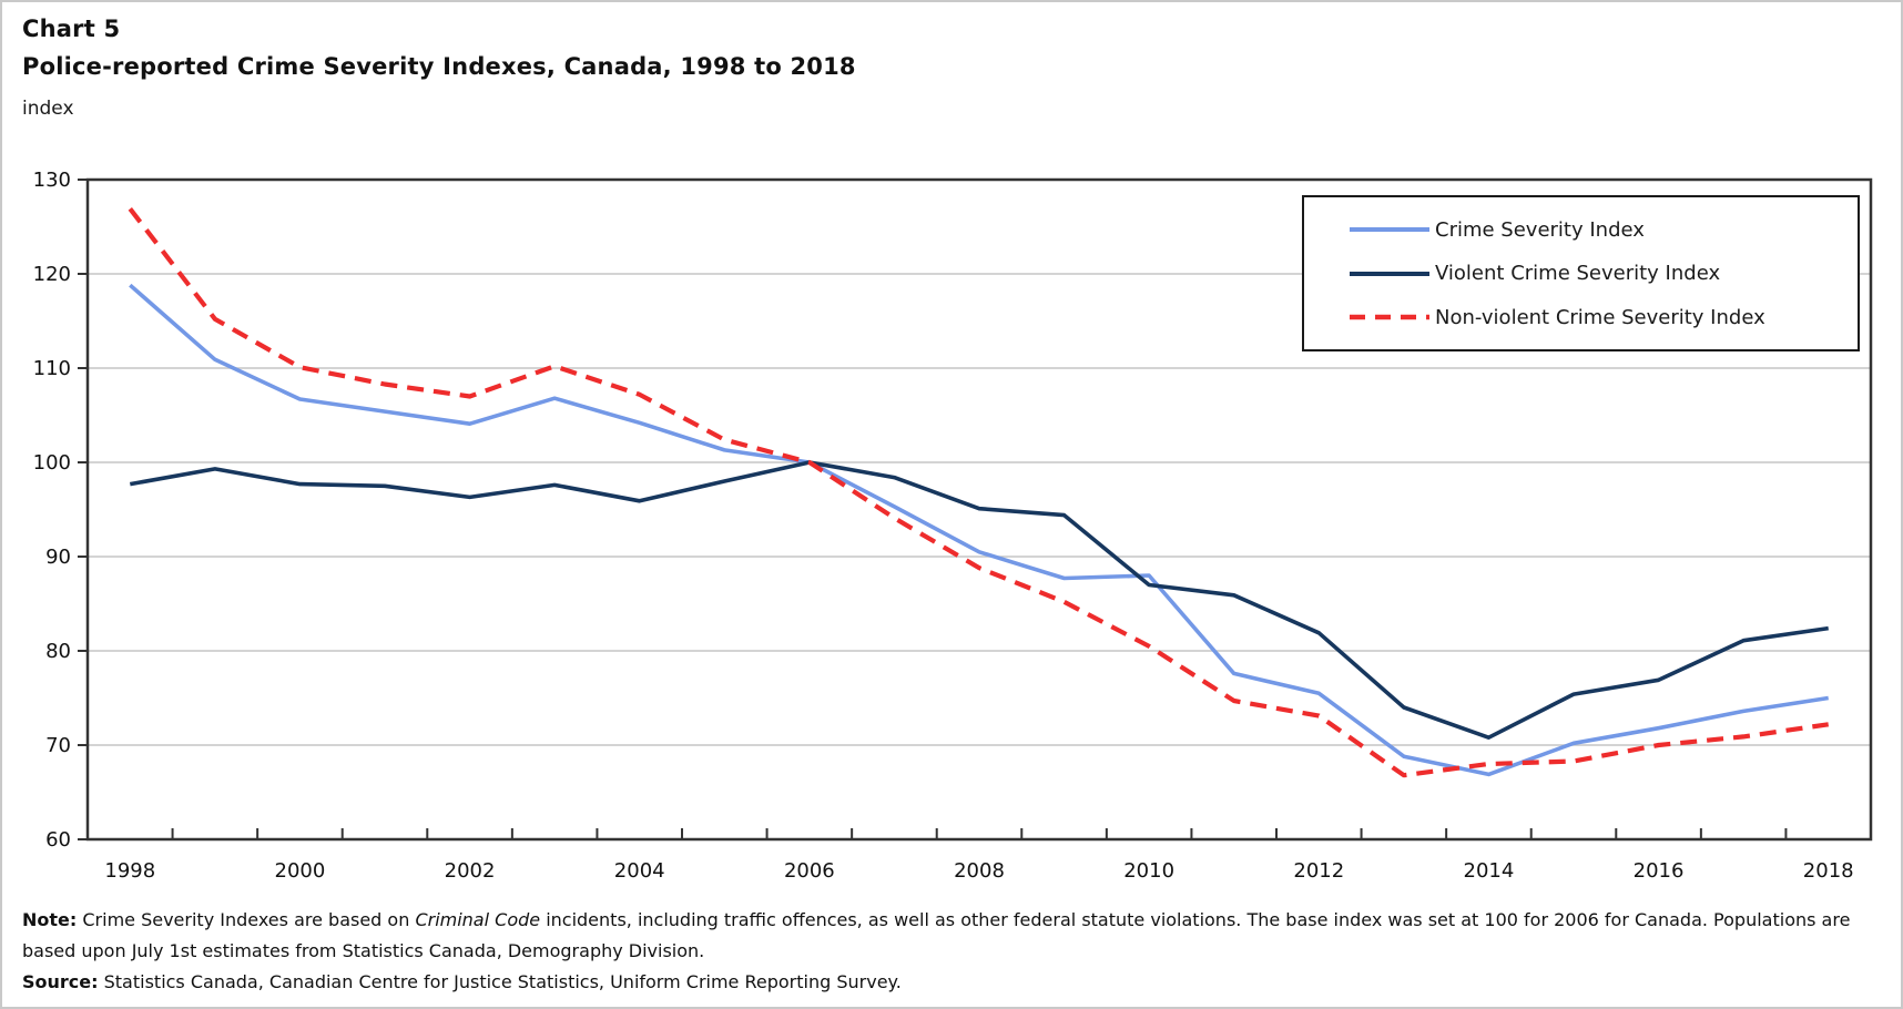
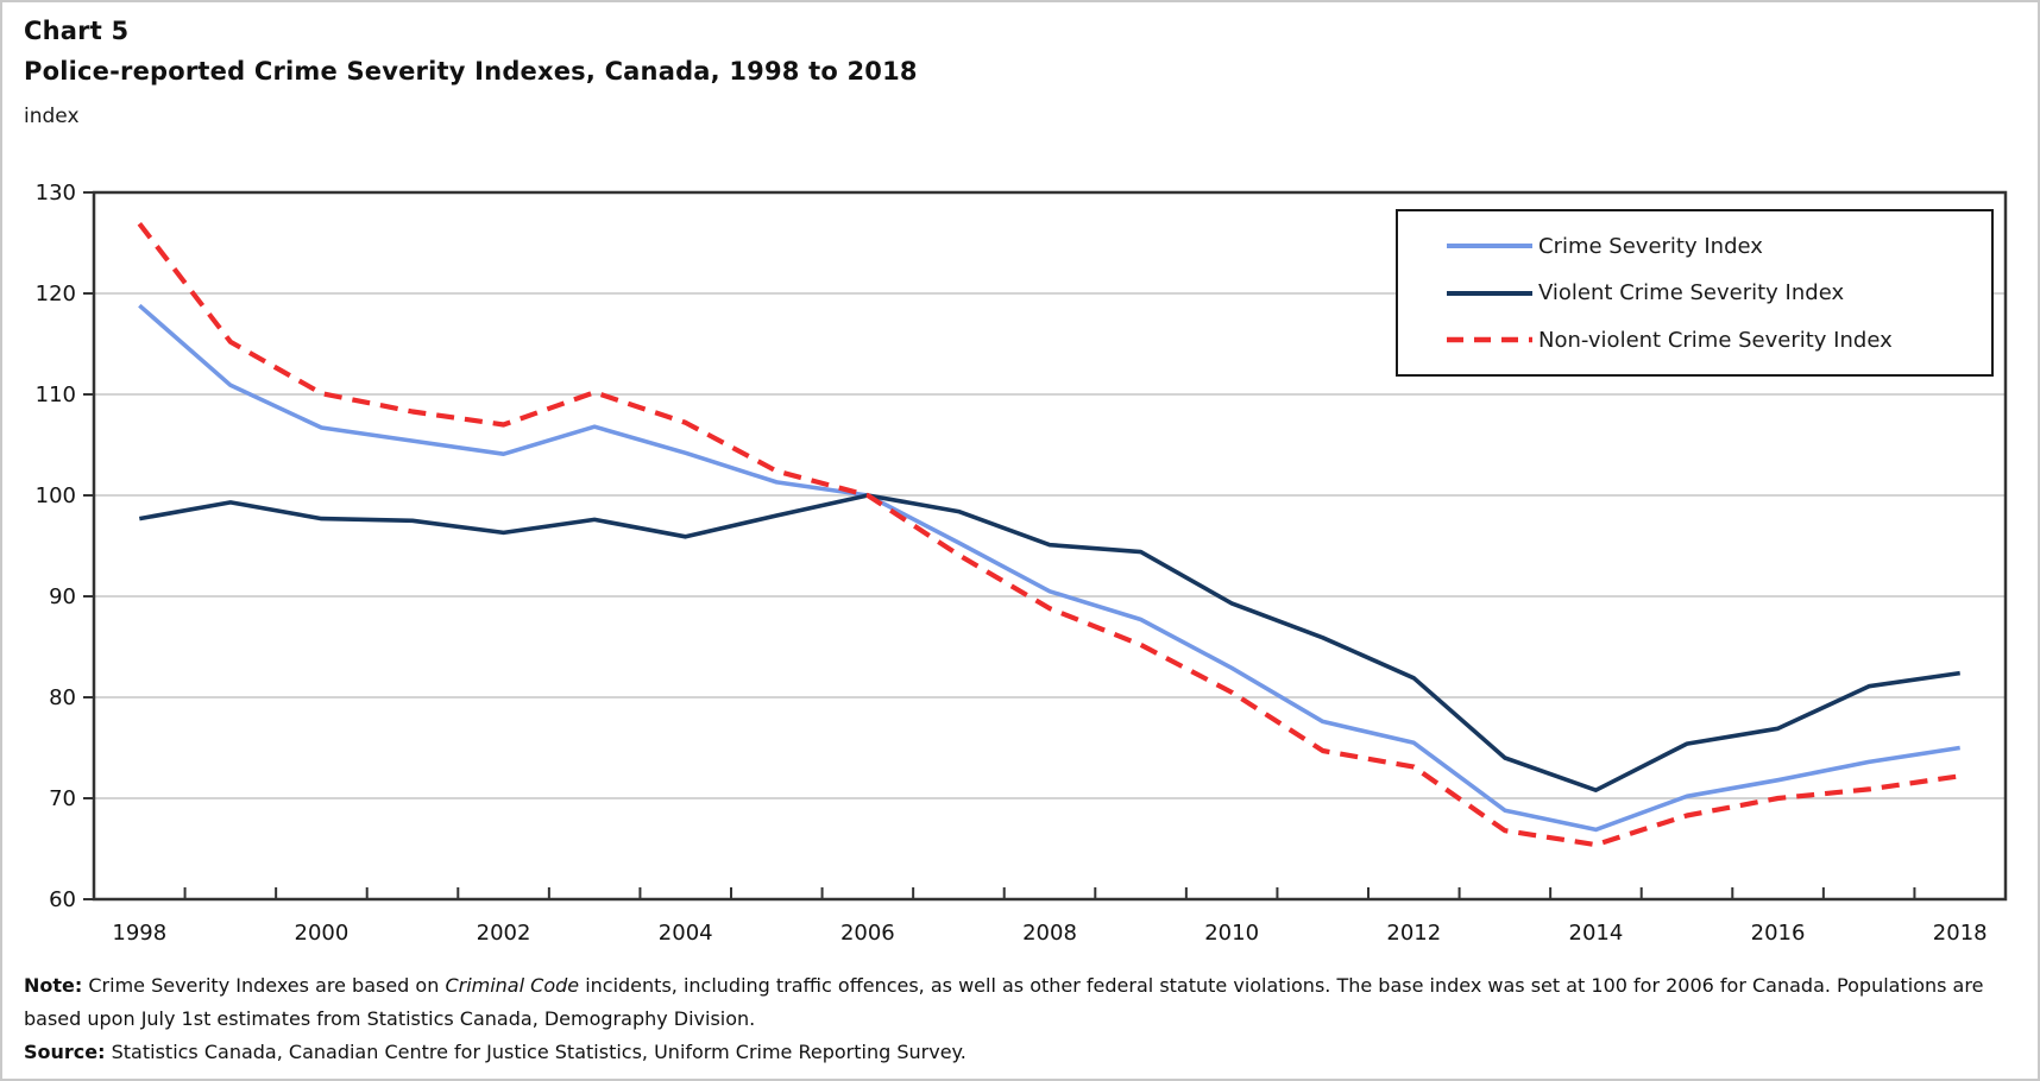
Crime Severity Index/2010: 88 -> 83
Violent Crime Severity Index/2010: 87 -> 89
Non-violent Crime Severity Index/2014: 68 -> 65
